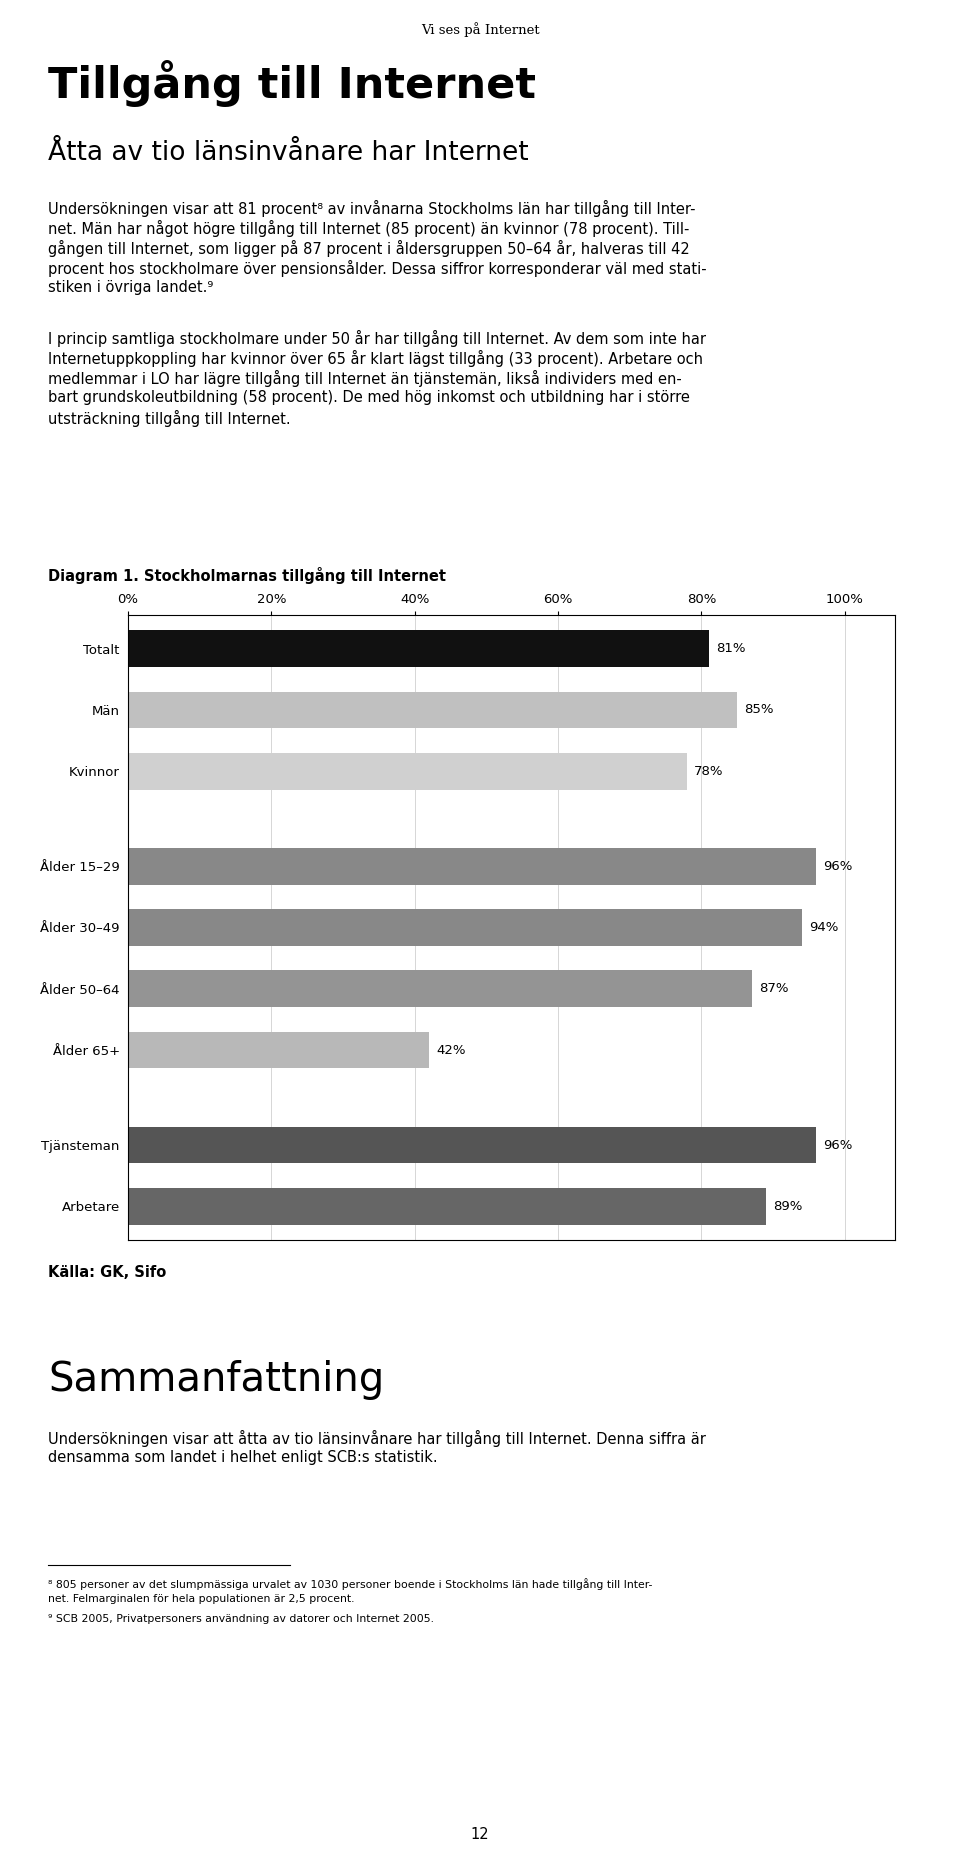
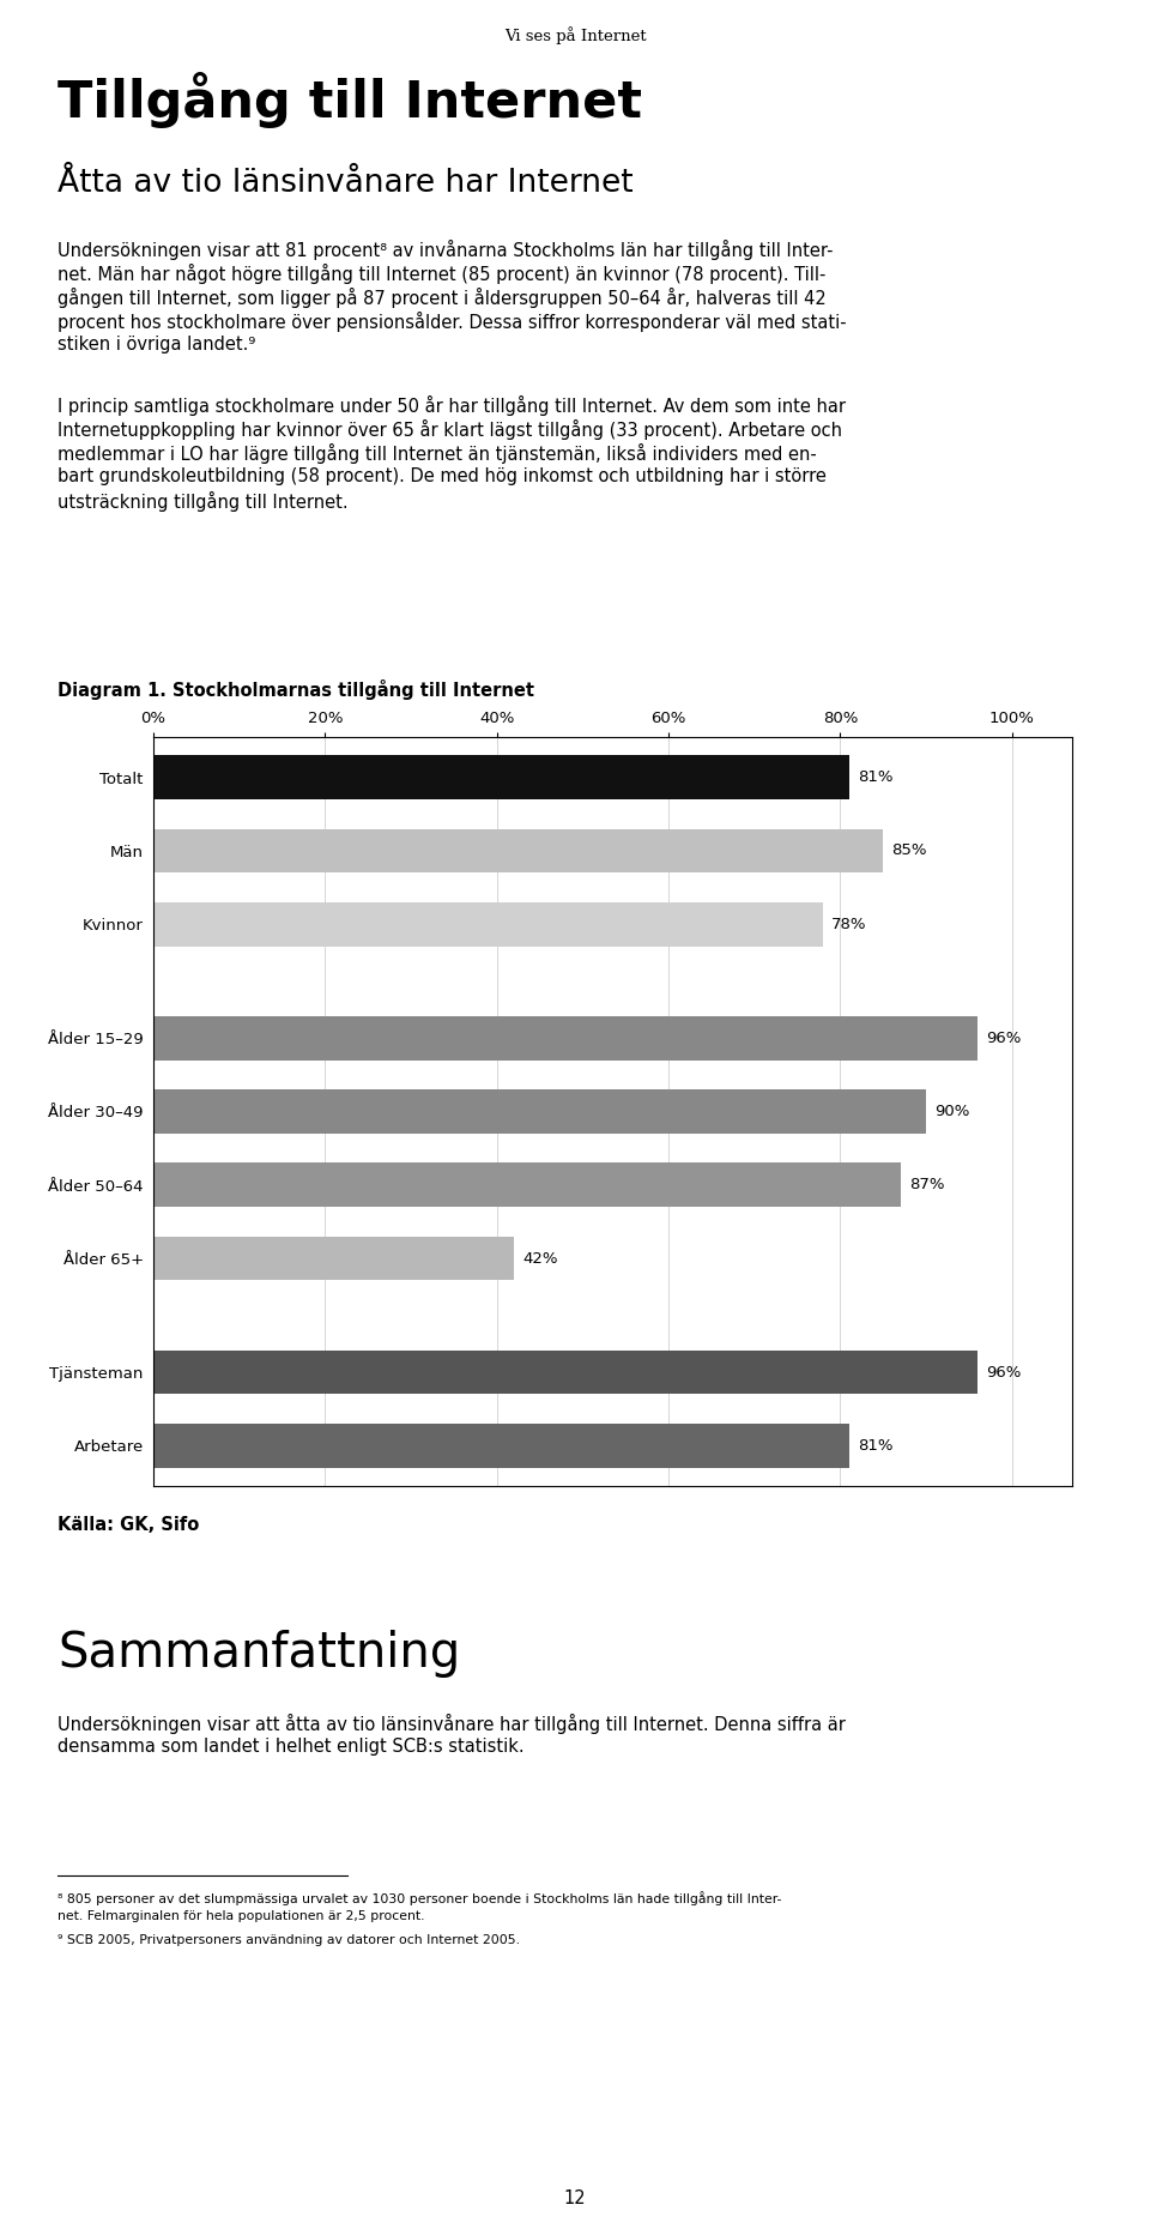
Ålder 30–49: 94% -> 90%
Arbetare: 89% -> 81%
